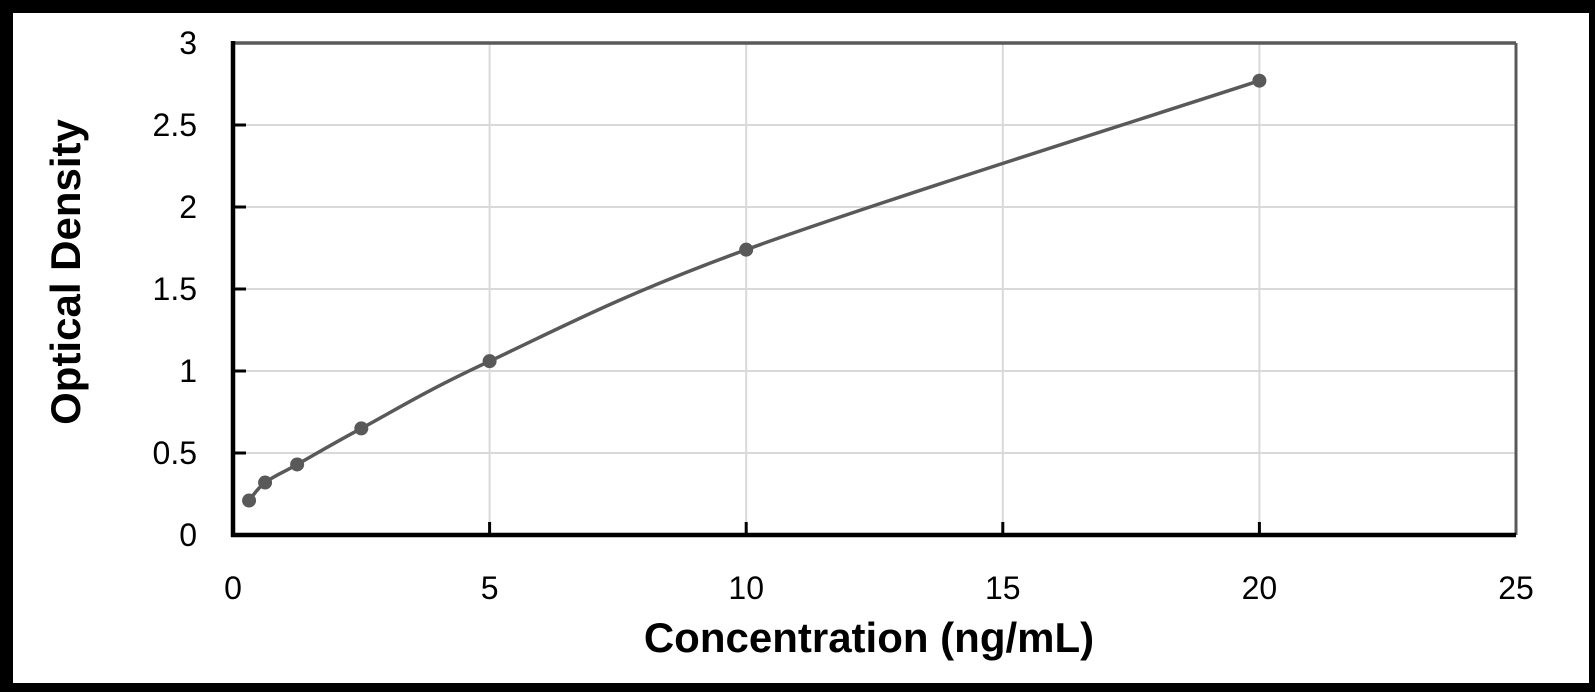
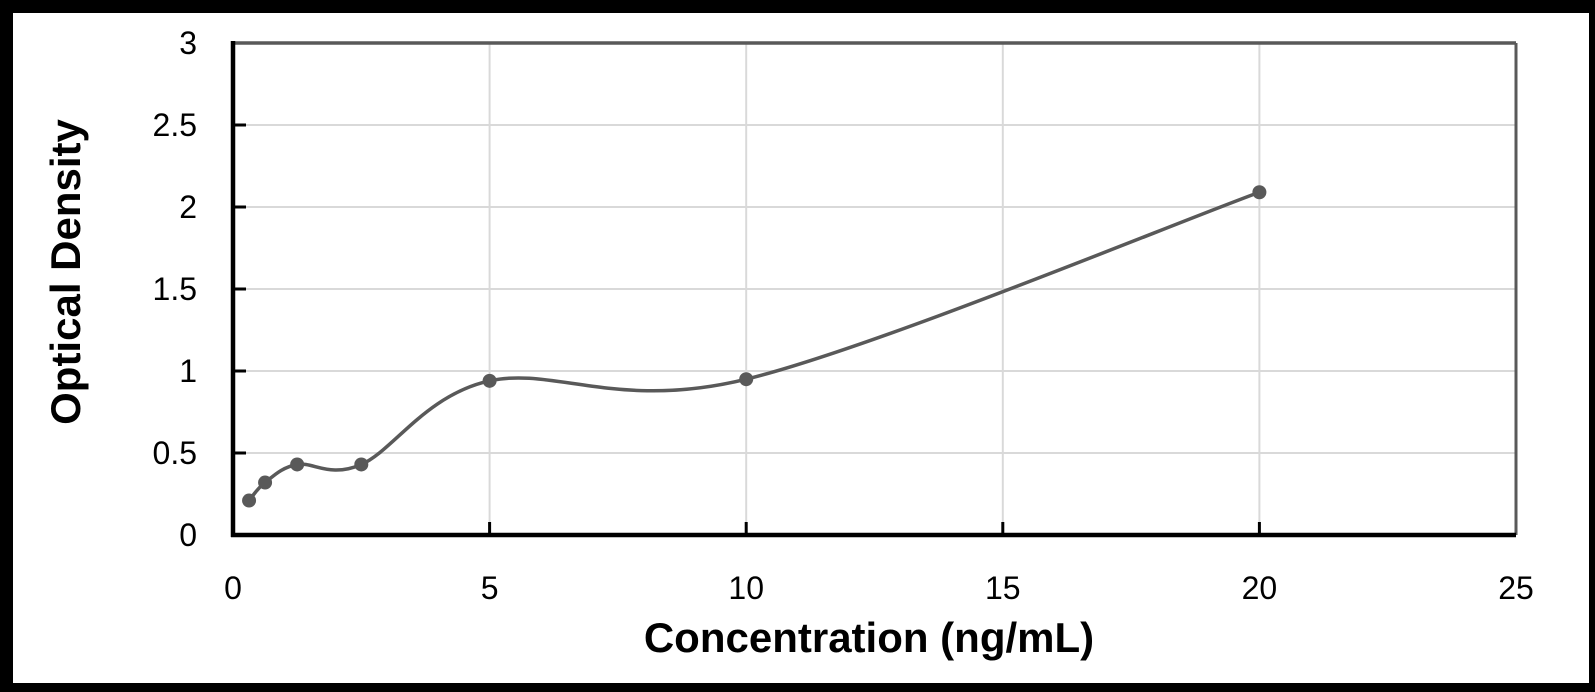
2.5: 0.65 -> 0.43
5: 1.06 -> 0.94
10: 1.74 -> 0.95
20: 2.77 -> 2.09
